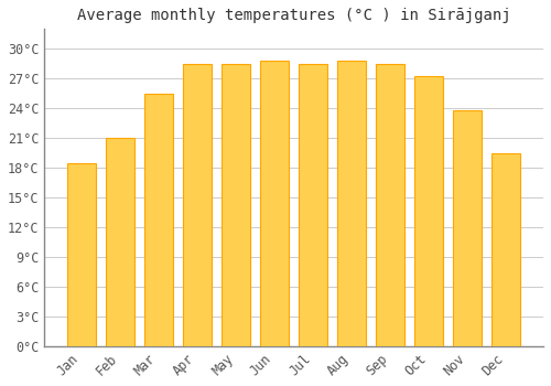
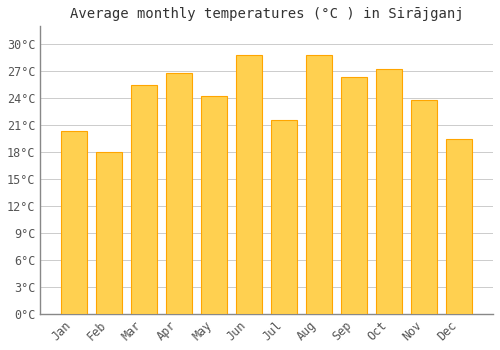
Jan: 18.5°C -> 20.4°C
Feb: 21.0°C -> 18.0°C
Apr: 28.5°C -> 26.8°C
May: 28.5°C -> 24.2°C
Jul: 28.5°C -> 21.6°C
Sep: 28.5°C -> 26.4°C
